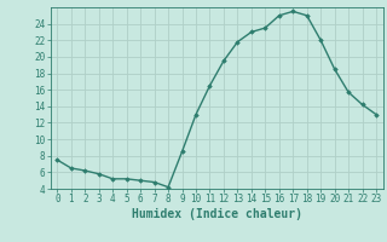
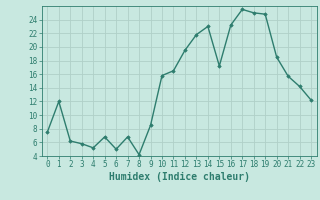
1: 6.5 -> 12.0
5: 5.2 -> 6.8
7: 4.8 -> 6.8
10: 13.0 -> 15.8
15: 23.5 -> 17.2
16: 25.0 -> 23.2
19: 22.0 -> 24.8
23: 13.0 -> 12.2
